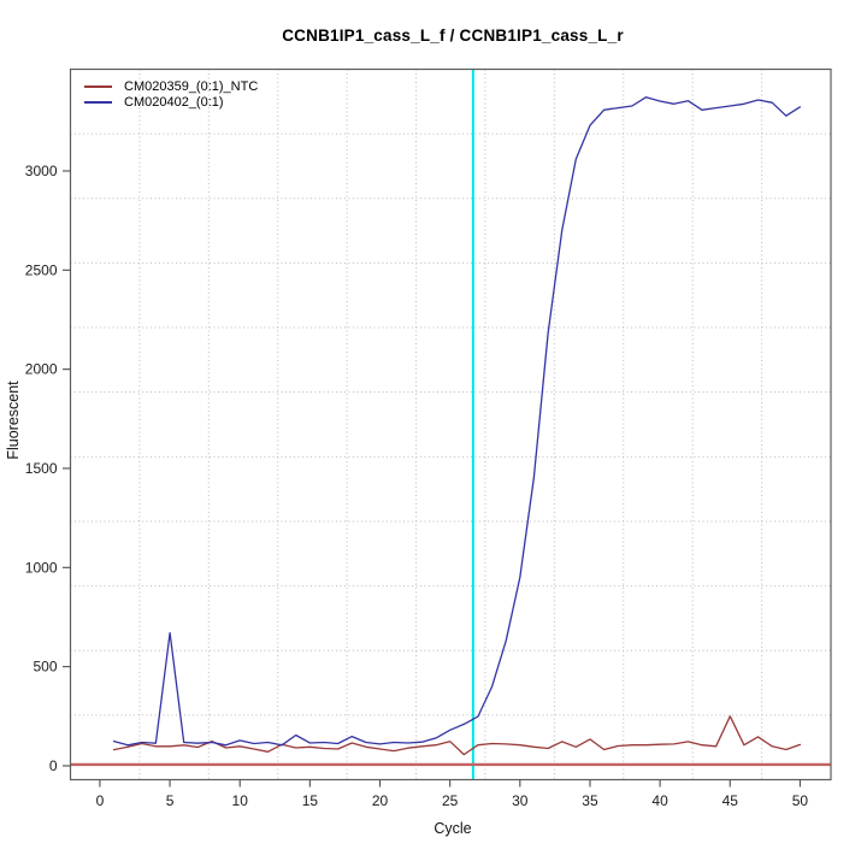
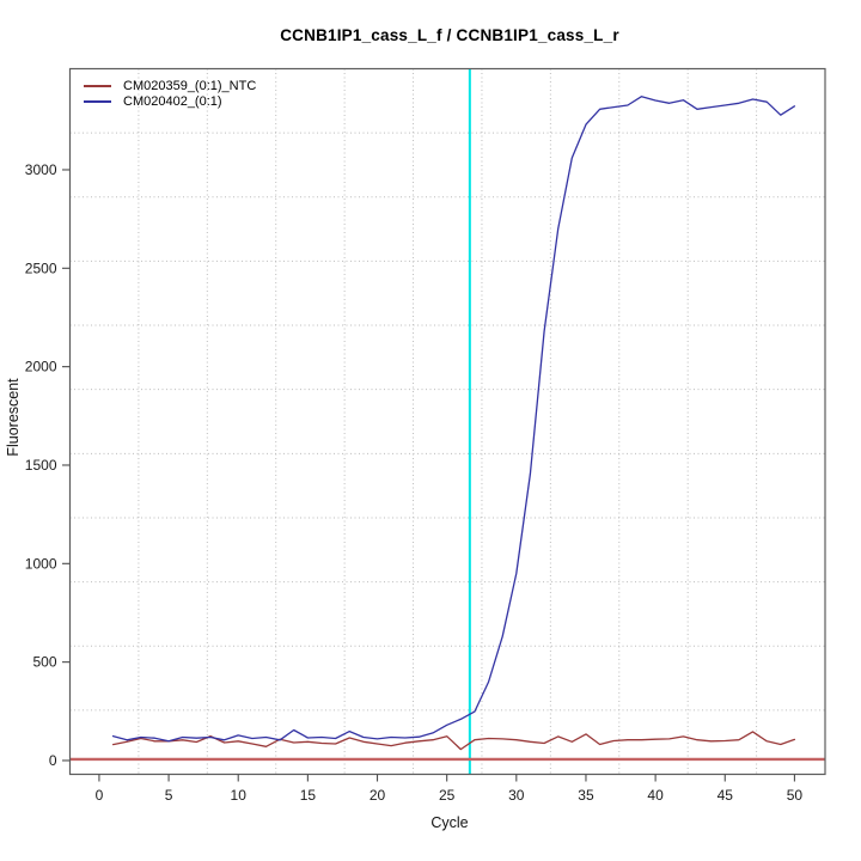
CM020402_(0:1)/5: 670 -> 100
CM020359_(0:1)_NTC/45: 250 -> 100
